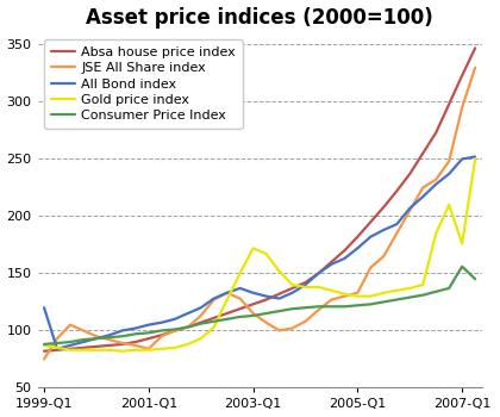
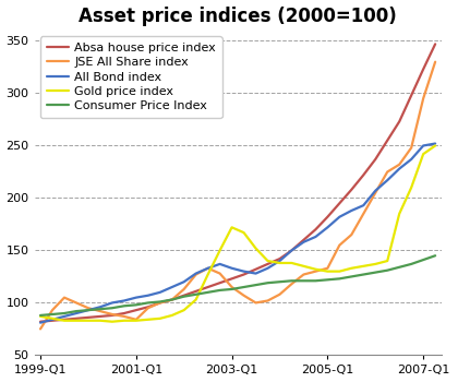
All Bond index/1999-Q1: 120 -> 81
Gold price index/2007-Q1: 176 -> 242
Consumer Price Index/2007-Q1: 156 -> 141
